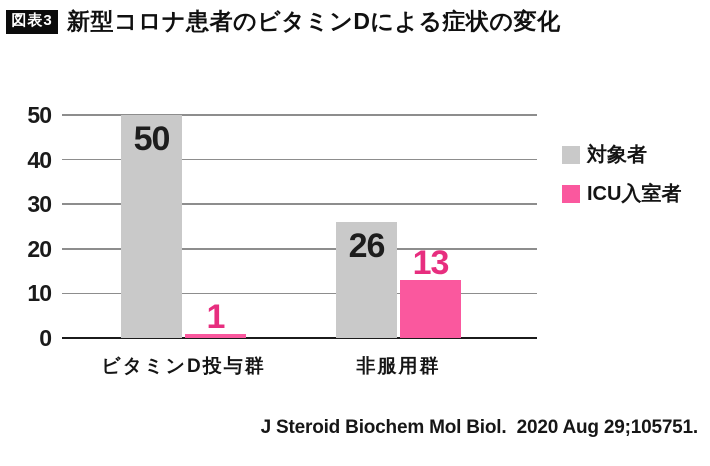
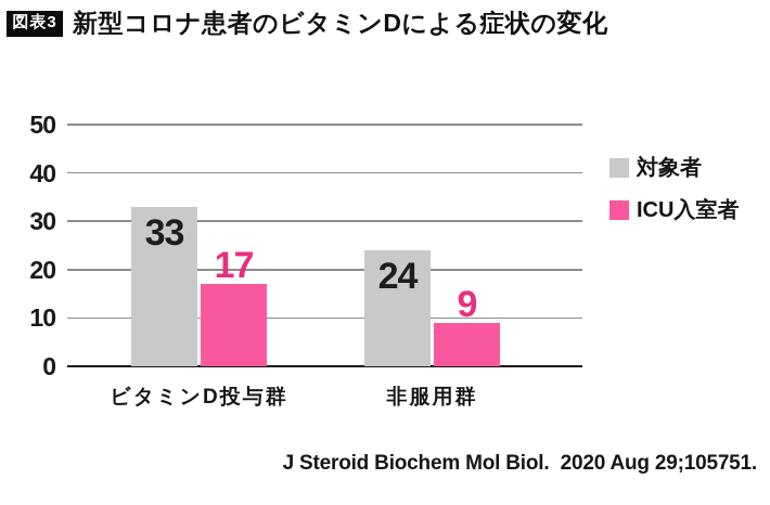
対象者/ビタミンD投与群: 50 -> 33
ICU入室者/ビタミンD投与群: 1 -> 17
対象者/非服用群: 26 -> 24
ICU入室者/非服用群: 13 -> 9
